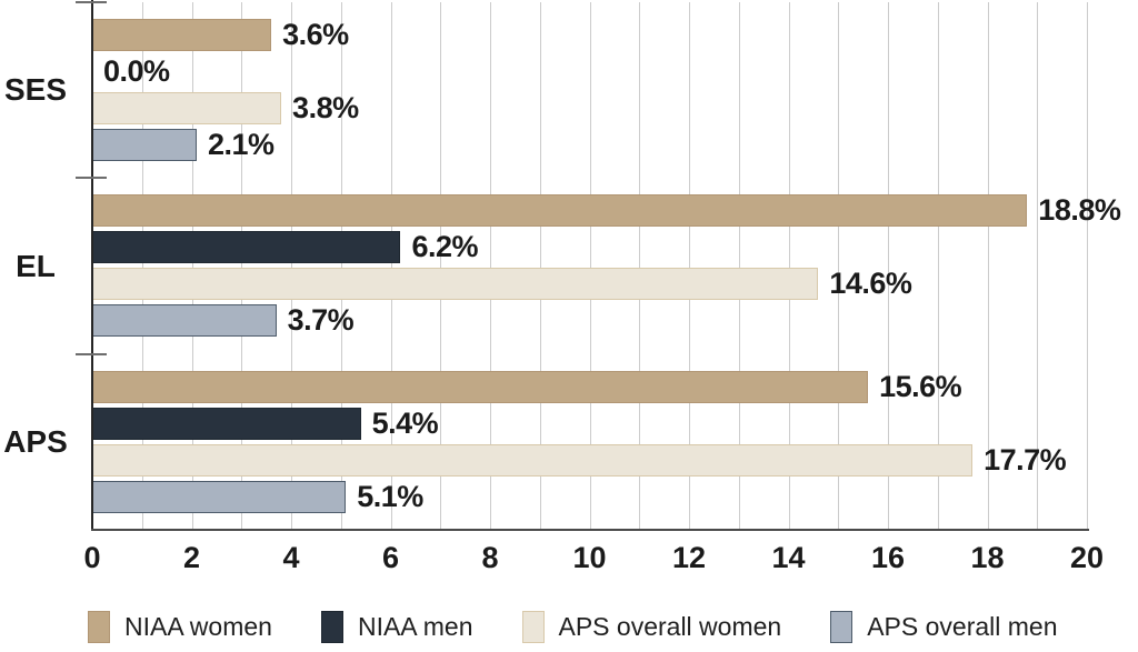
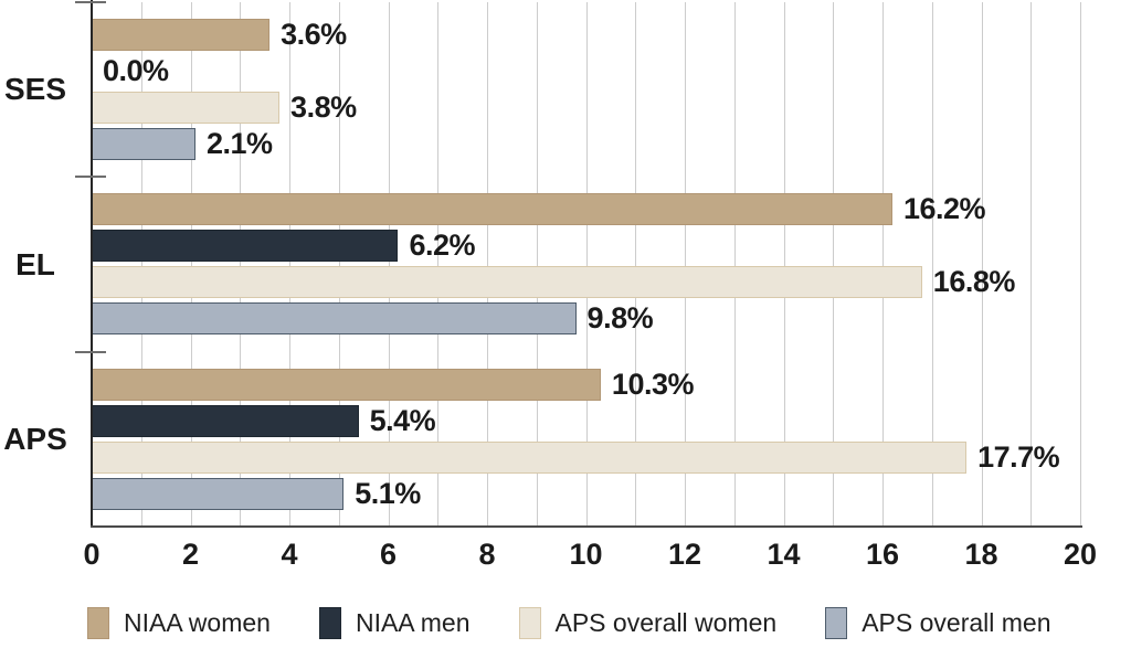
NIAA women/EL: 18.8% -> 16.2%
APS overall women/EL: 14.6% -> 16.8%
APS overall men/EL: 3.7% -> 9.8%
NIAA women/APS: 15.6% -> 10.3%
